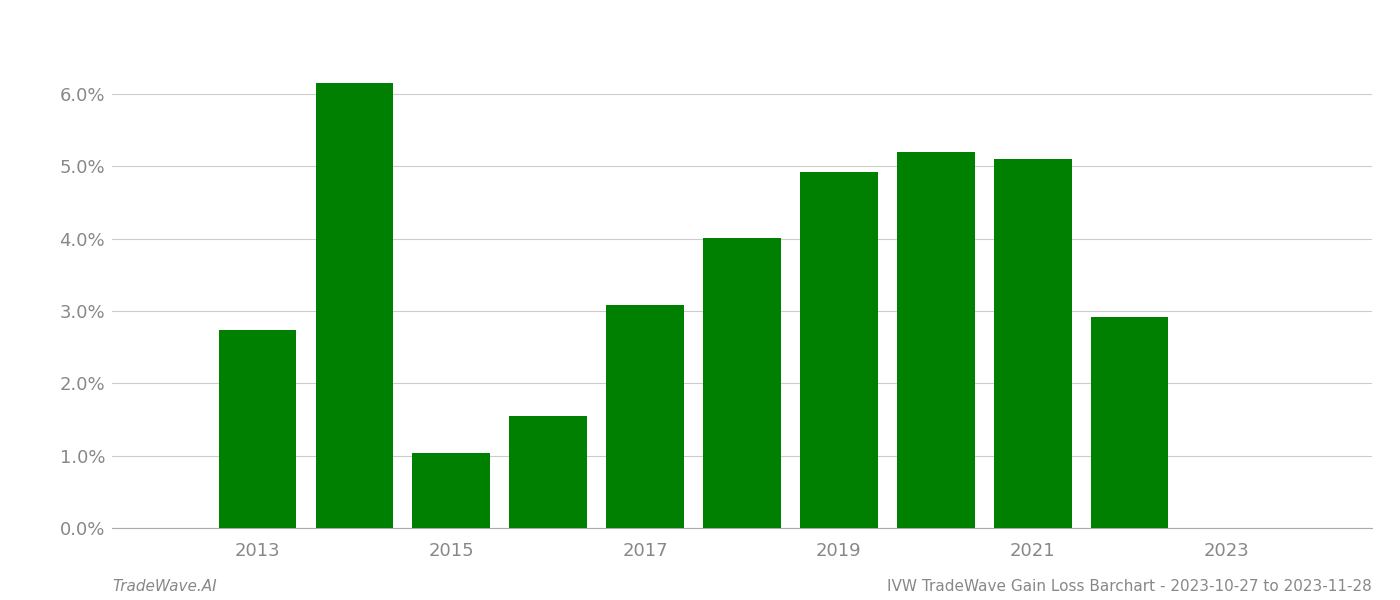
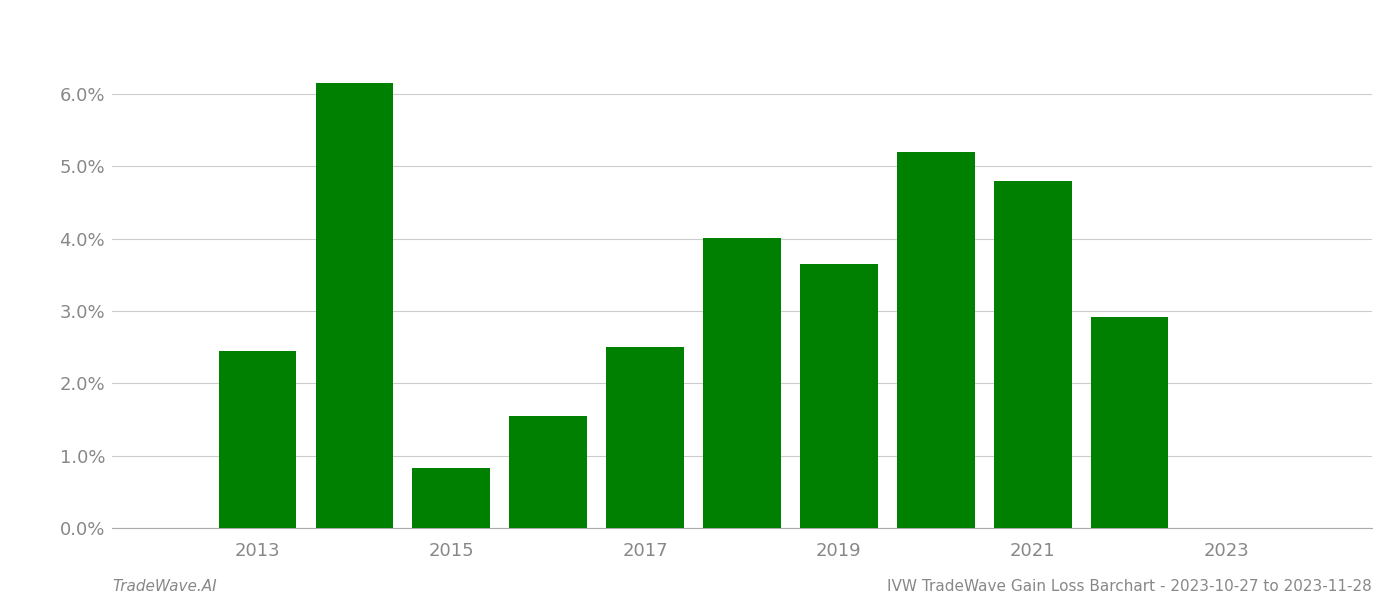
2013: 2.74% -> 2.45%
2015: 1.04% -> 0.83%
2017: 3.08% -> 2.50%
2019: 4.92% -> 3.65%
2021: 5.10% -> 4.80%
